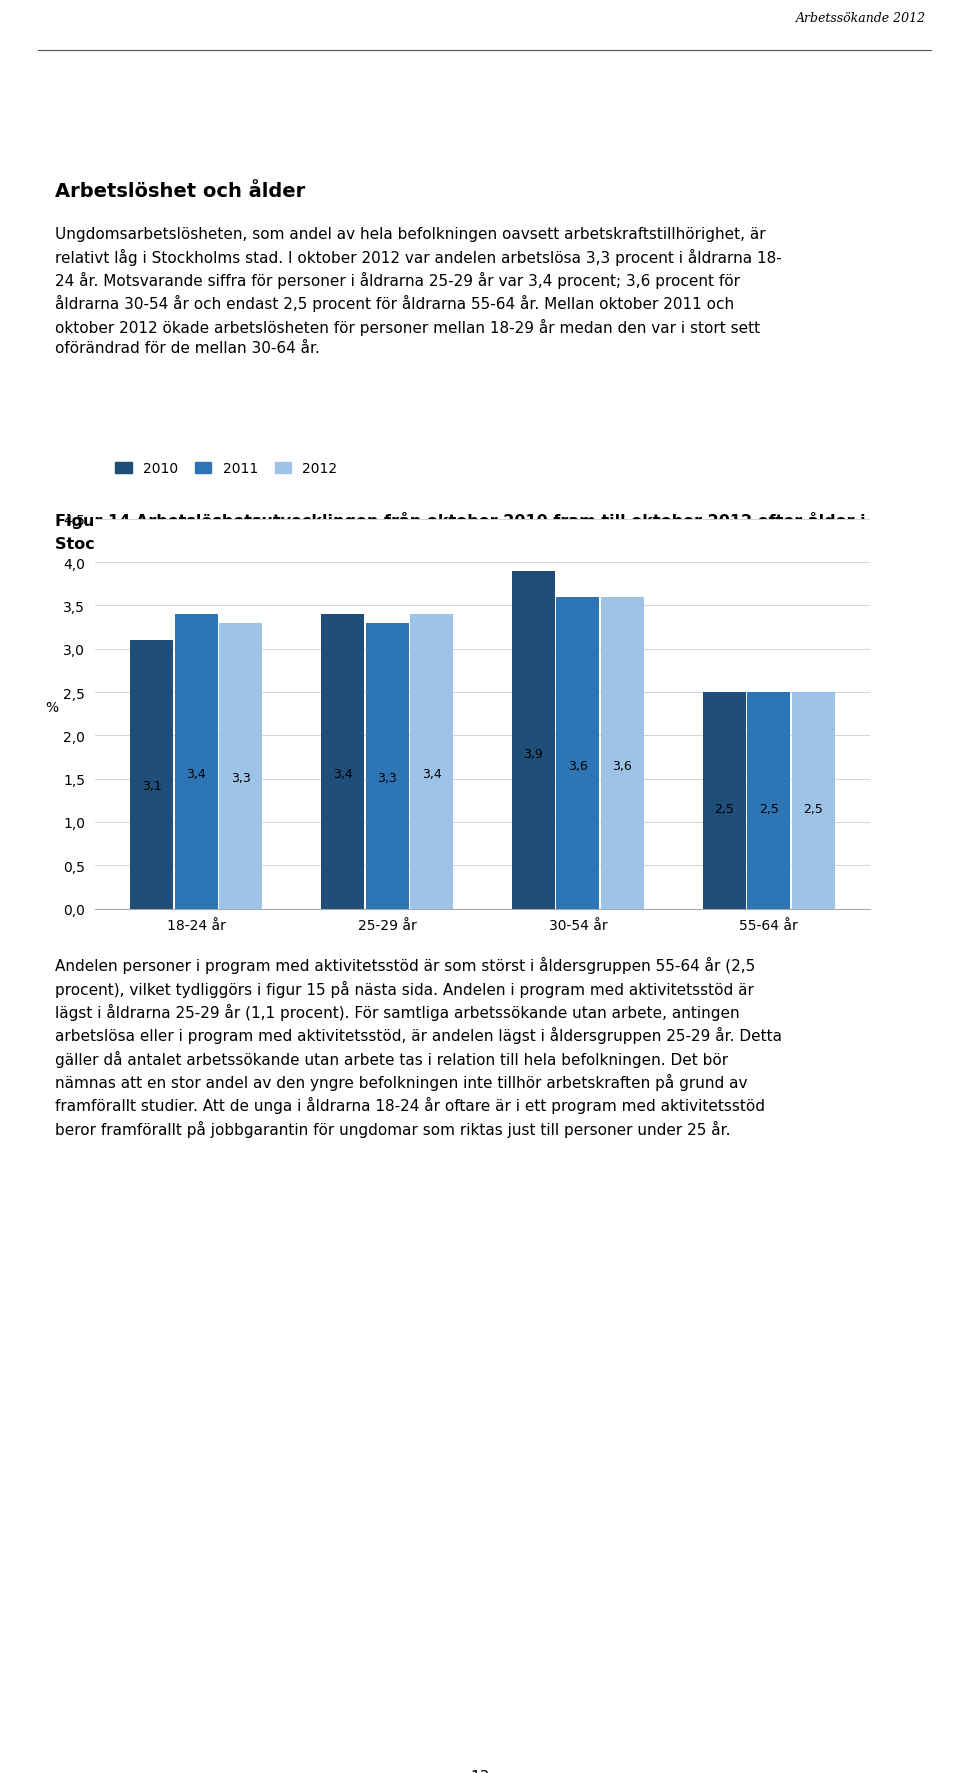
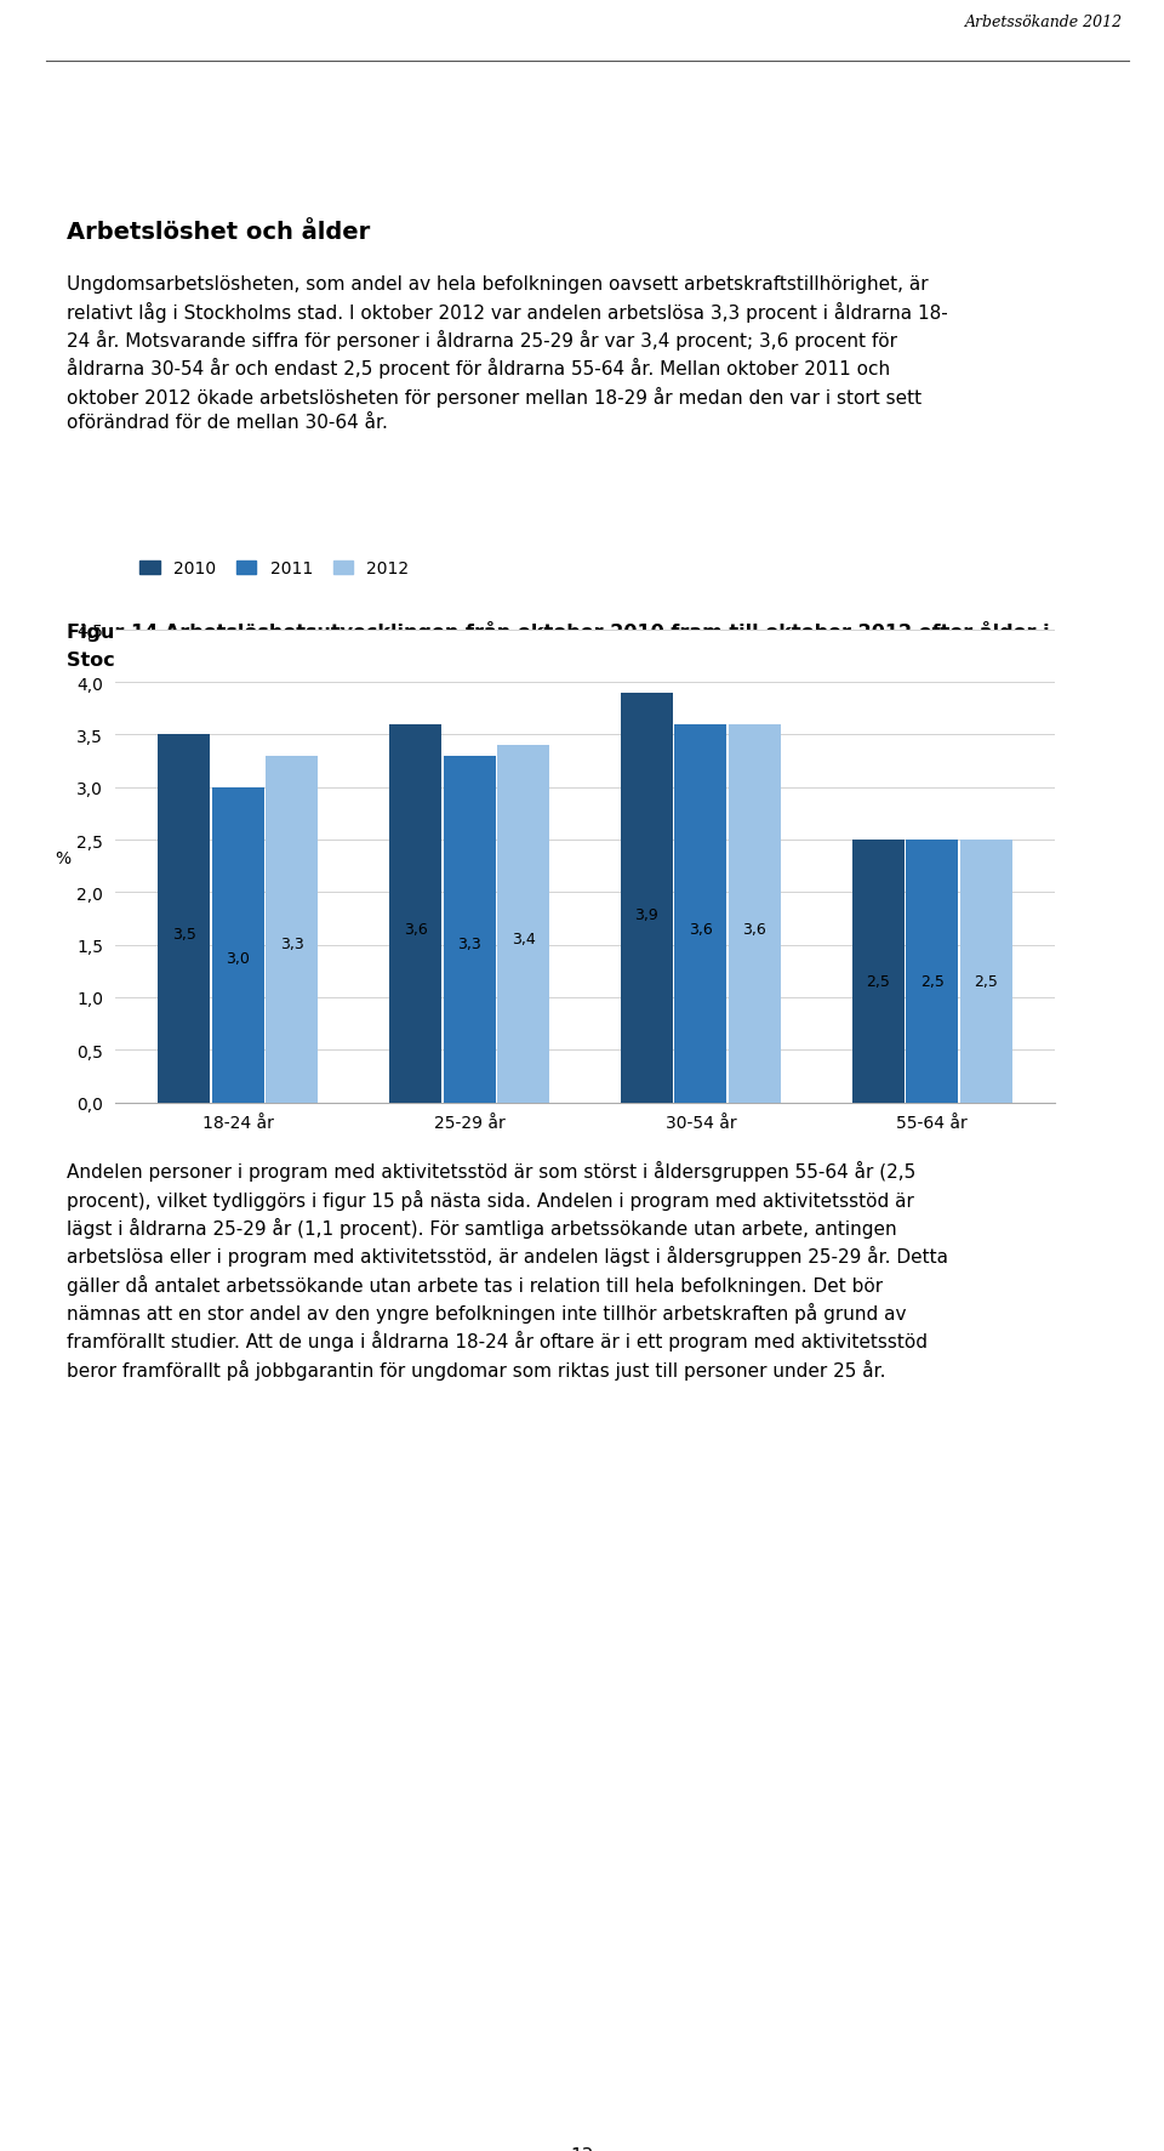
2010/18-24 år: 3,1 -> 3,5
2011/18-24 år: 3,4 -> 3,0
2010/25-29 år: 3,4 -> 3,6
